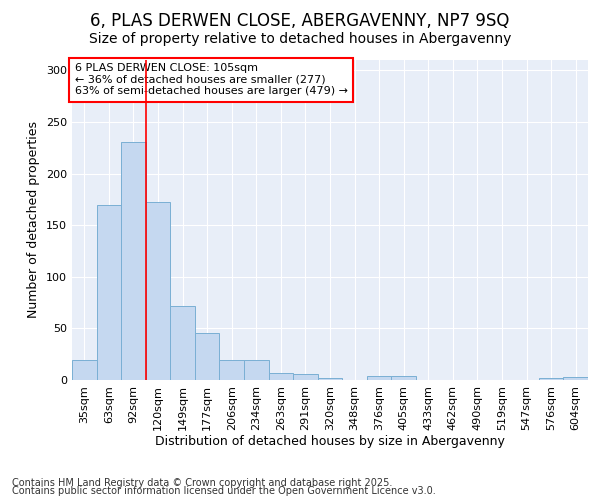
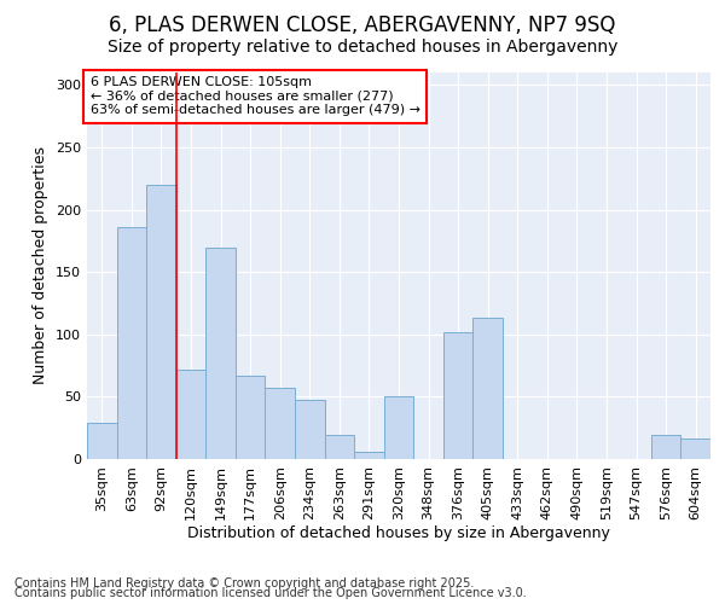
35sqm: 19 -> 29
63sqm: 170 -> 186
92sqm: 231 -> 220
120sqm: 172 -> 72
149sqm: 72 -> 170
177sqm: 46 -> 67
206sqm: 19 -> 57
234sqm: 19 -> 47
263sqm: 7 -> 19
320sqm: 2 -> 50
376sqm: 4 -> 102
405sqm: 4 -> 113
576sqm: 2 -> 19
604sqm: 3 -> 16
